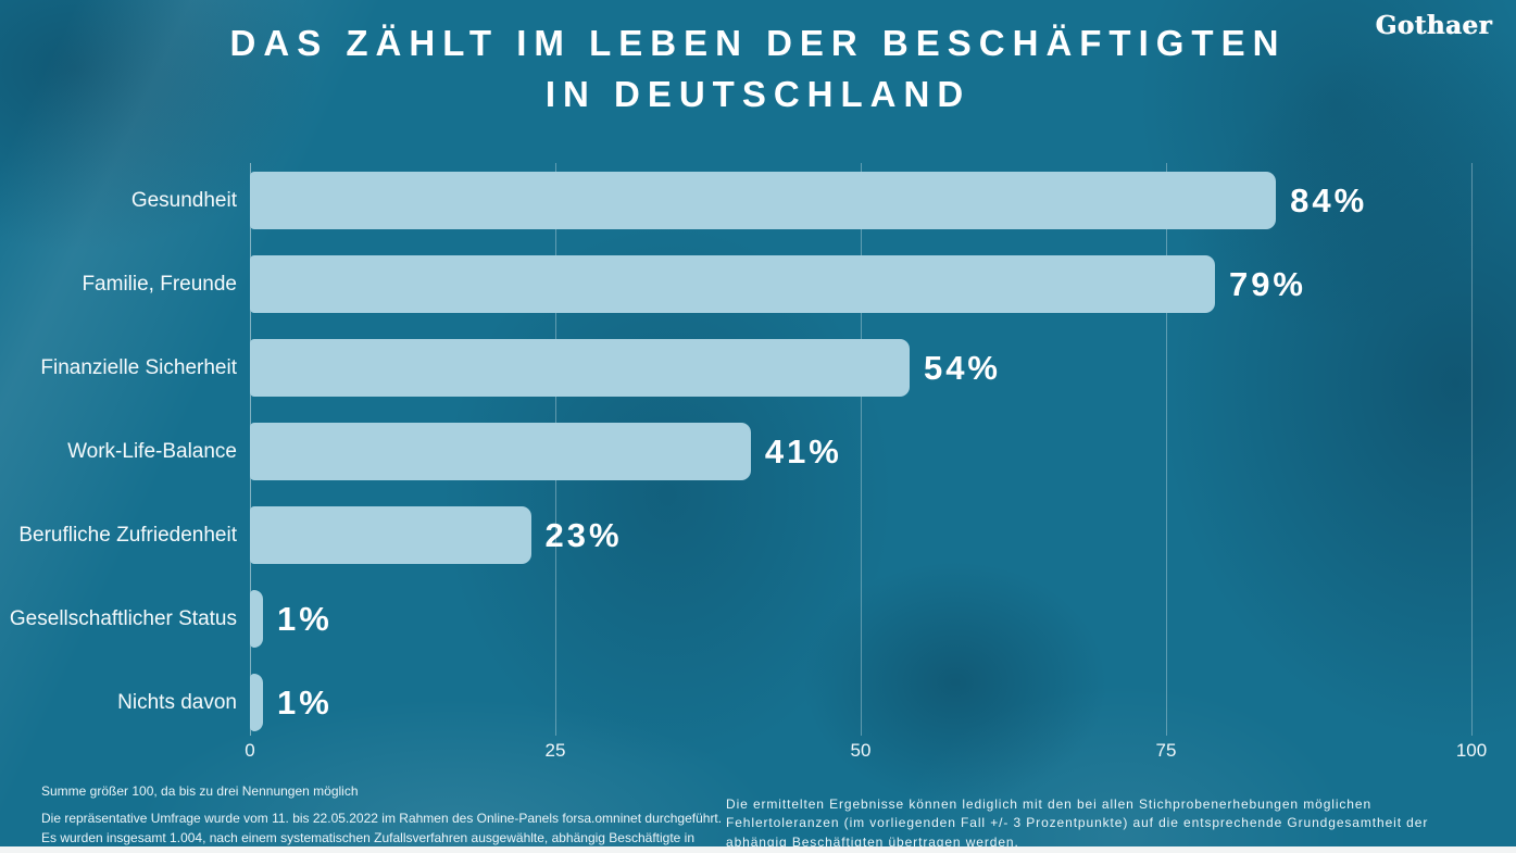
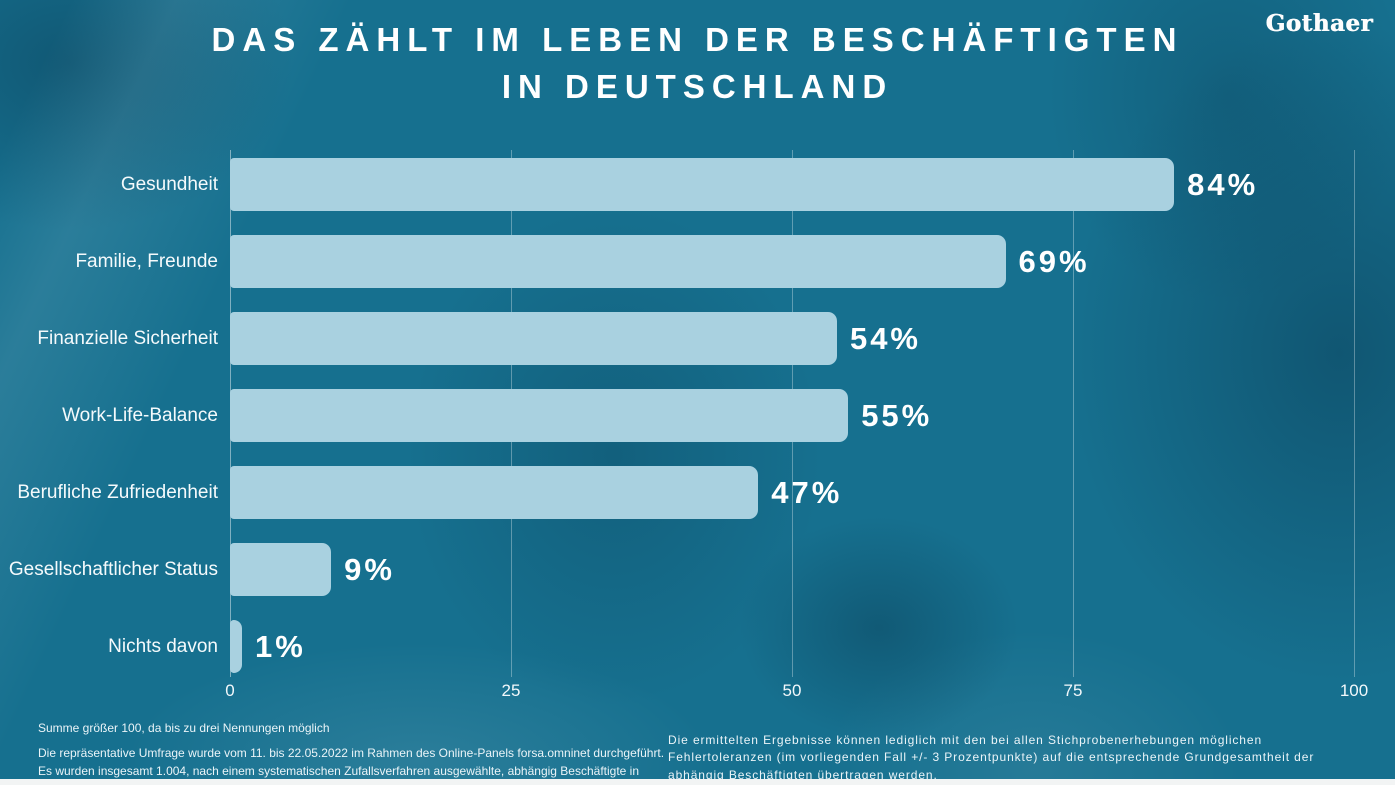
Familie, Freunde: 79% -> 69%
Work-Life-Balance: 41% -> 55%
Berufliche Zufriedenheit: 23% -> 47%
Gesellschaftlicher Status: 1% -> 9%
